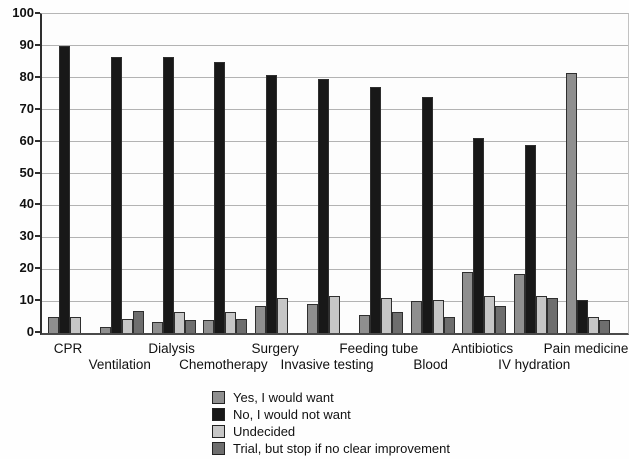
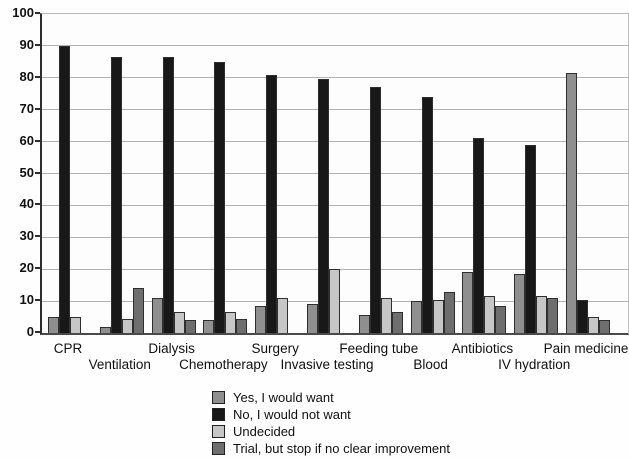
Trial, but stop if no clear improvement/Ventilation: 7 -> 14
Yes, I would want/Dialysis: 4 -> 11
Undecided/Invasive testing: 12 -> 20
Trial, but stop if no clear improvement/Blood: 5 -> 13
